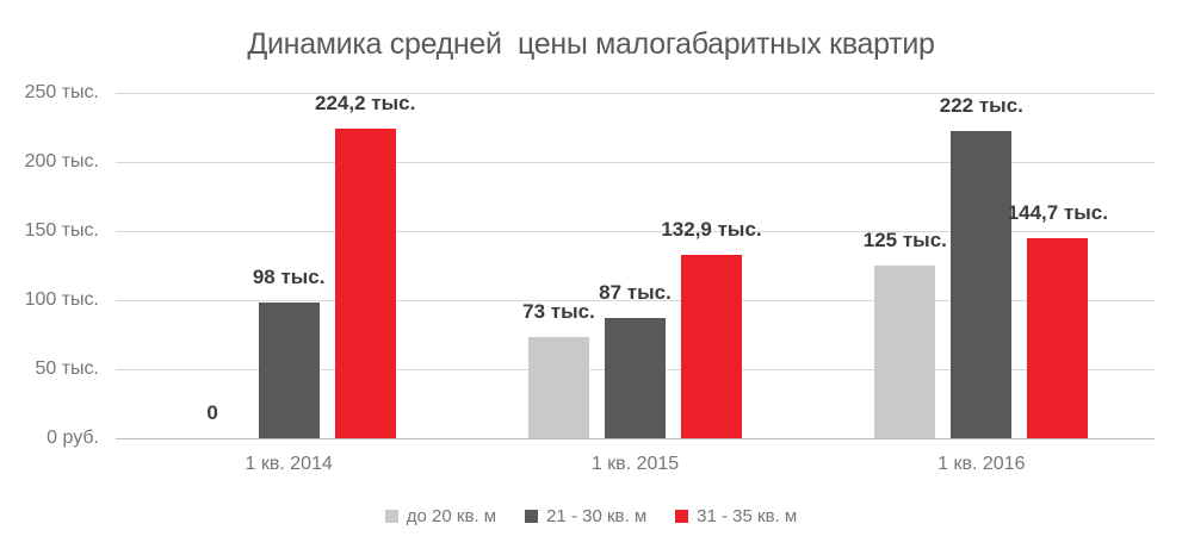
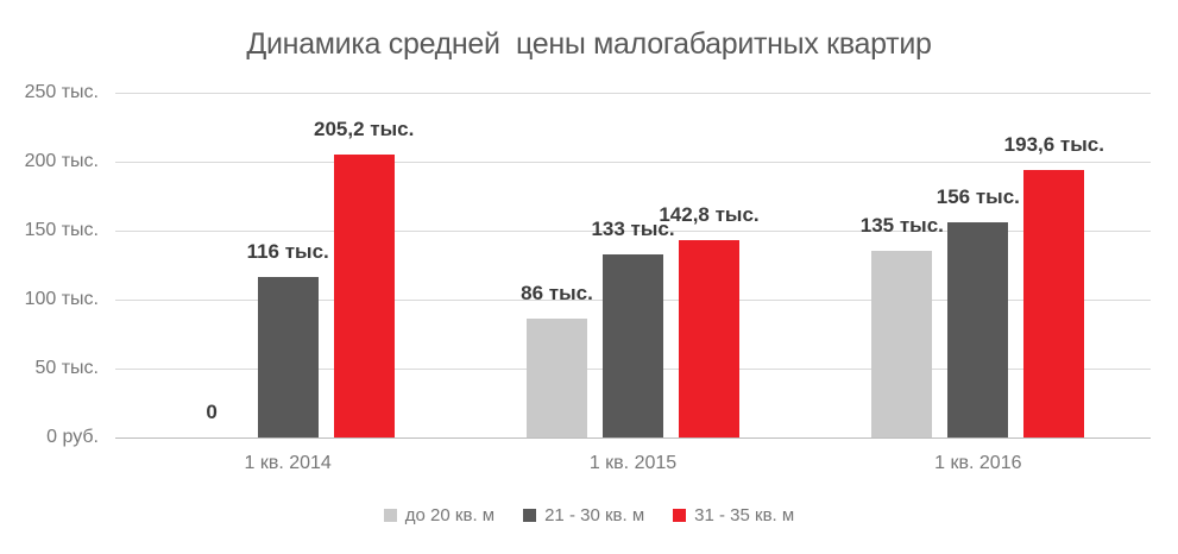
21 - 30 кв. м/1 кв. 2014: 98 -> 116
31 - 35 кв. м/1 кв. 2014: 224,2 -> 205,2
до 20 кв. м/1 кв. 2015: 73 -> 86
21 - 30 кв. м/1 кв. 2015: 87 -> 133
31 - 35 кв. м/1 кв. 2015: 132,9 -> 142,8
до 20 кв. м/1 кв. 2016: 125 -> 135
21 - 30 кв. м/1 кв. 2016: 222 -> 156
31 - 35 кв. м/1 кв. 2016: 144,7 -> 193,6
